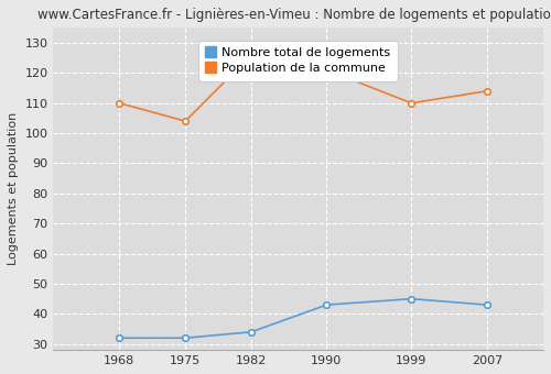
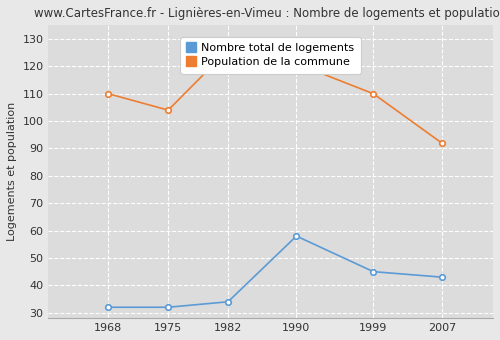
Nombre total de logements/1990: 43 -> 58
Population de la commune/2007: 114 -> 92
